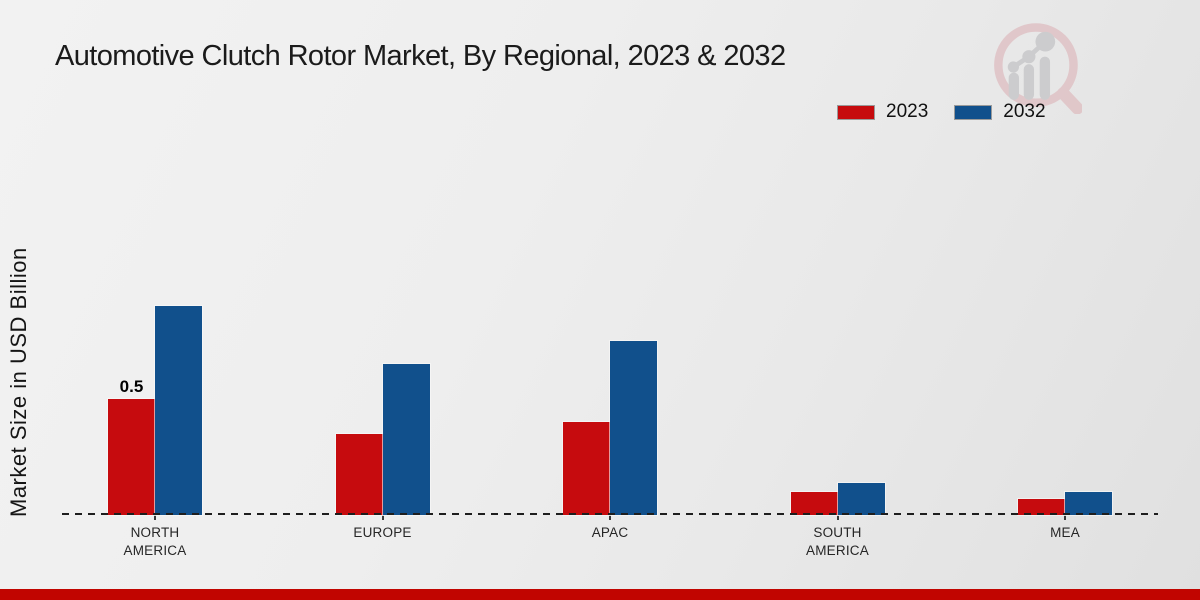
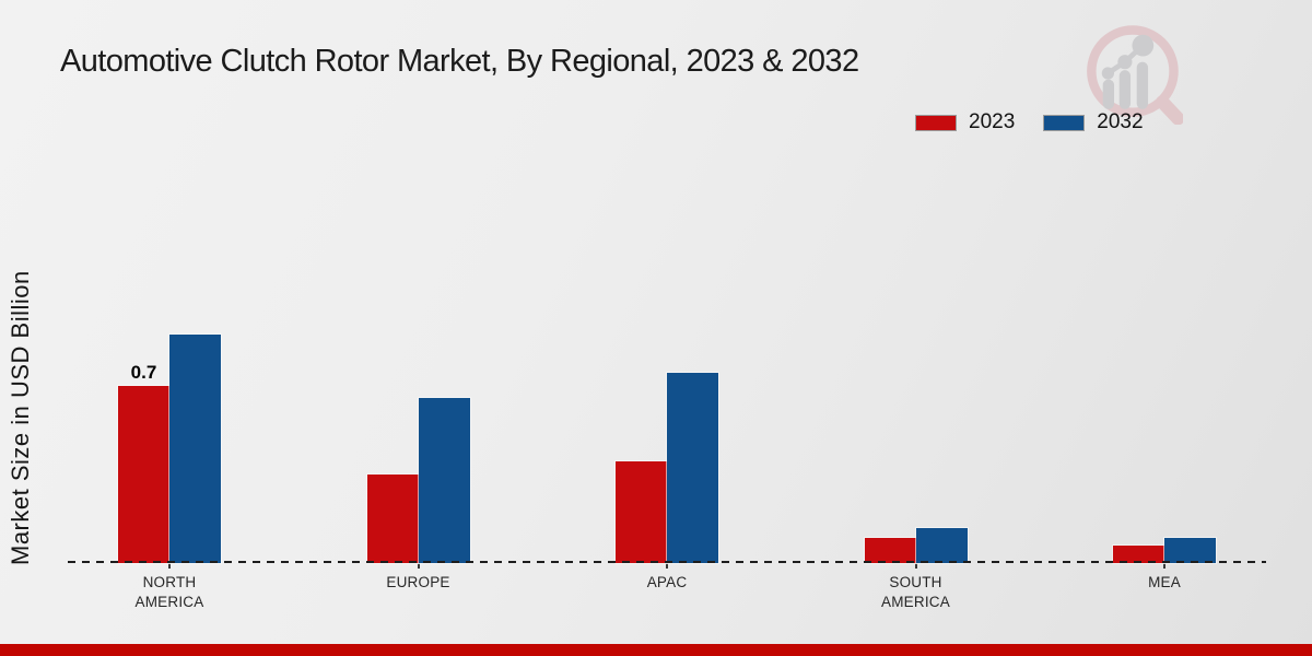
2023/NORTH AMERICA: 0.5 -> 0.7
